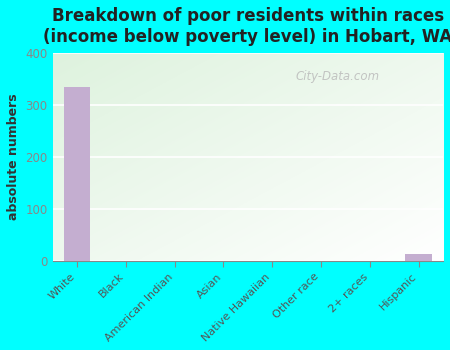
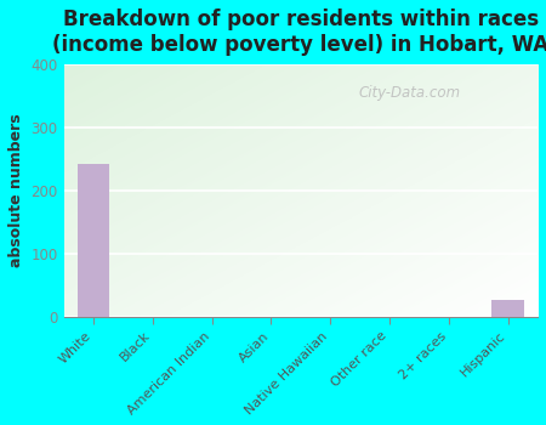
White: 335 -> 242
Hispanic: 13 -> 26
